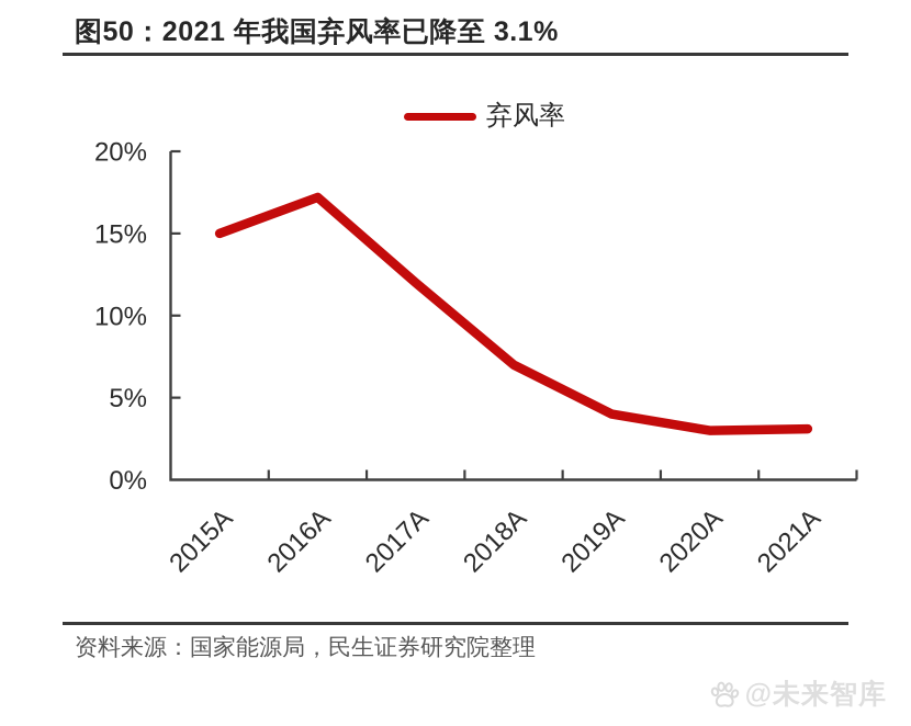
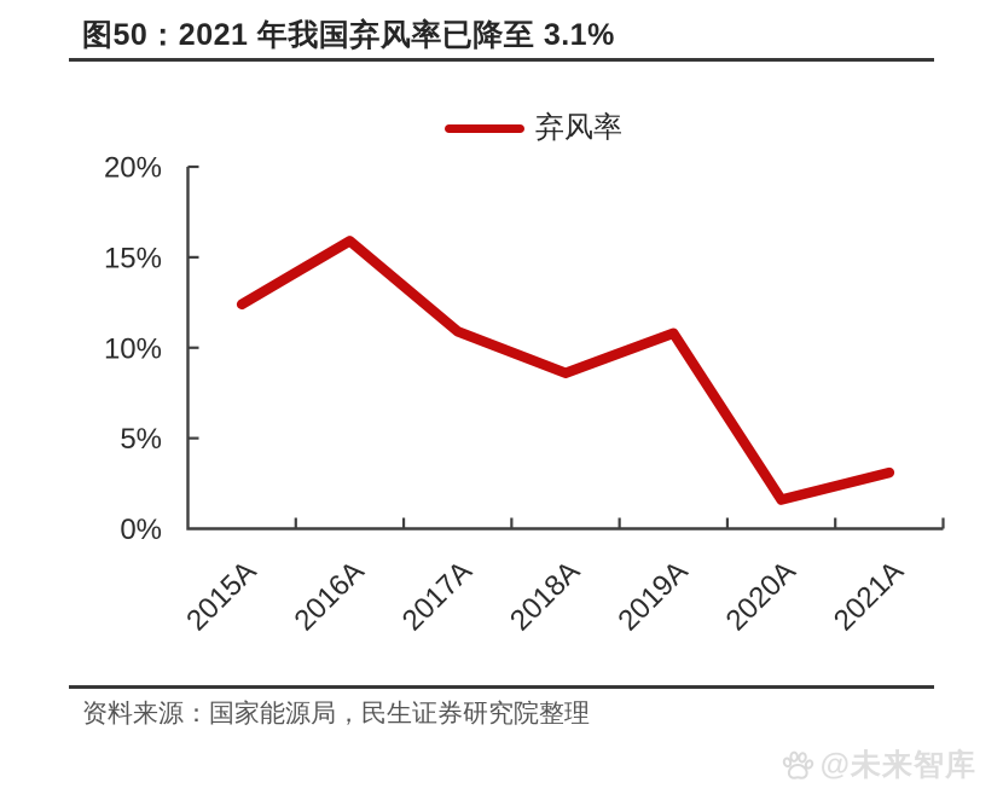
2015A: 15.0% -> 12.4%
2016A: 17.2% -> 15.9%
2017A: 12.0% -> 10.9%
2018A: 7.0% -> 8.6%
2019A: 4.0% -> 10.8%
2020A: 3.0% -> 1.6%
